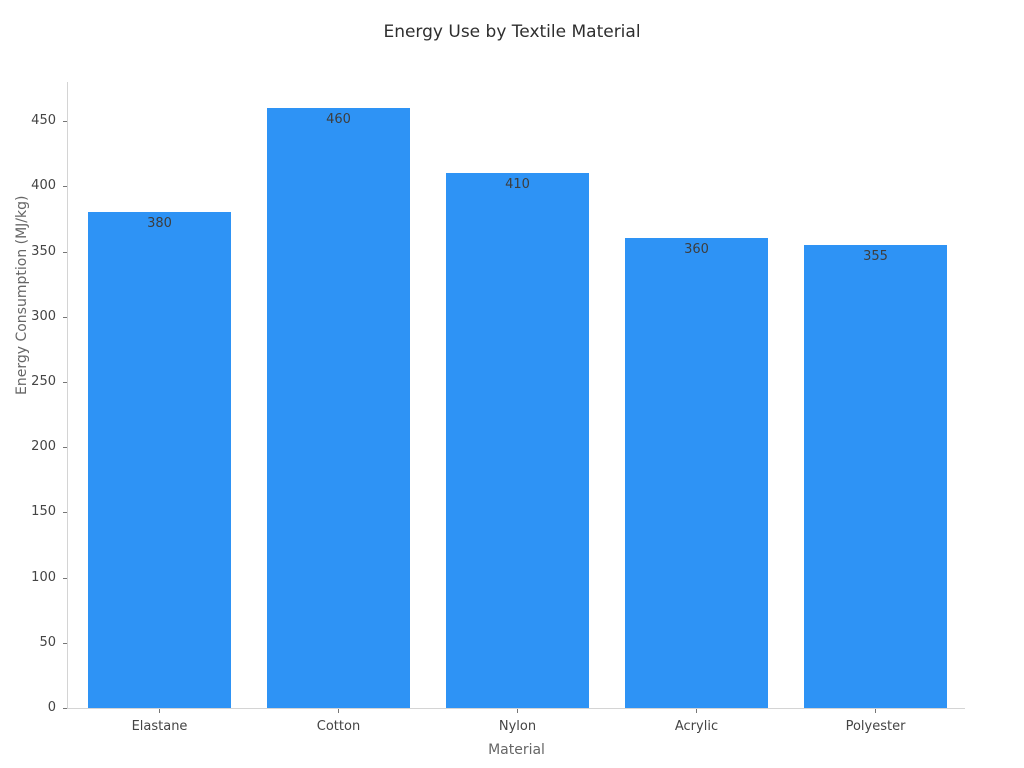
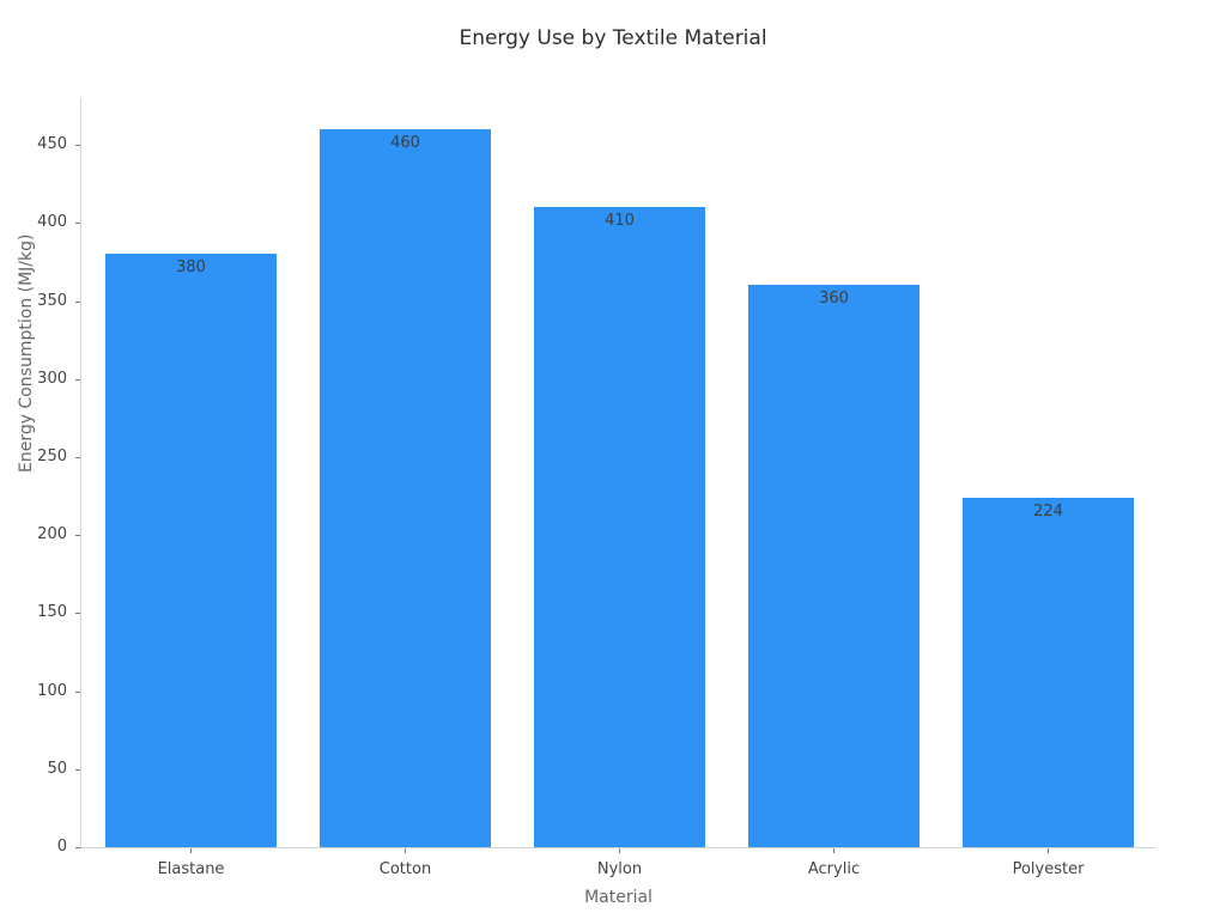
Polyester: 355 -> 224
